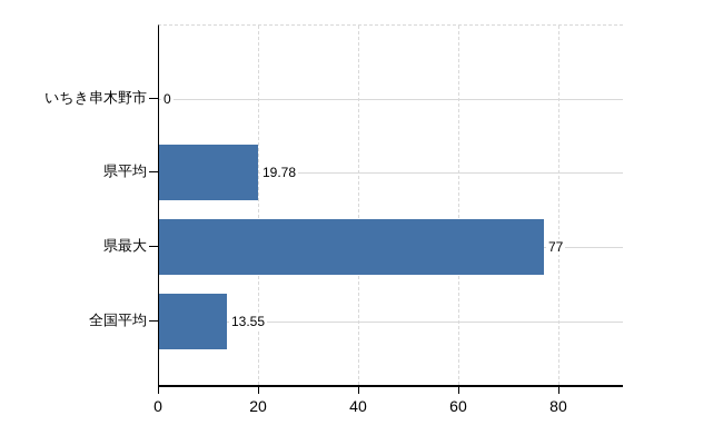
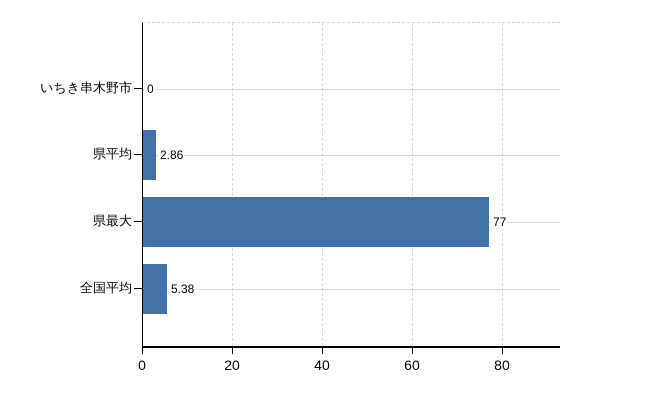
県平均: 19.78 -> 2.86
全国平均: 13.55 -> 5.38
